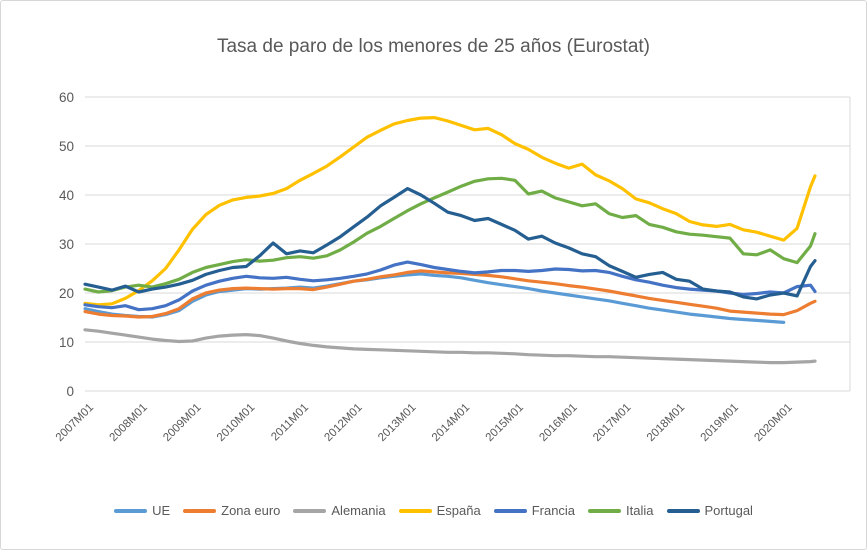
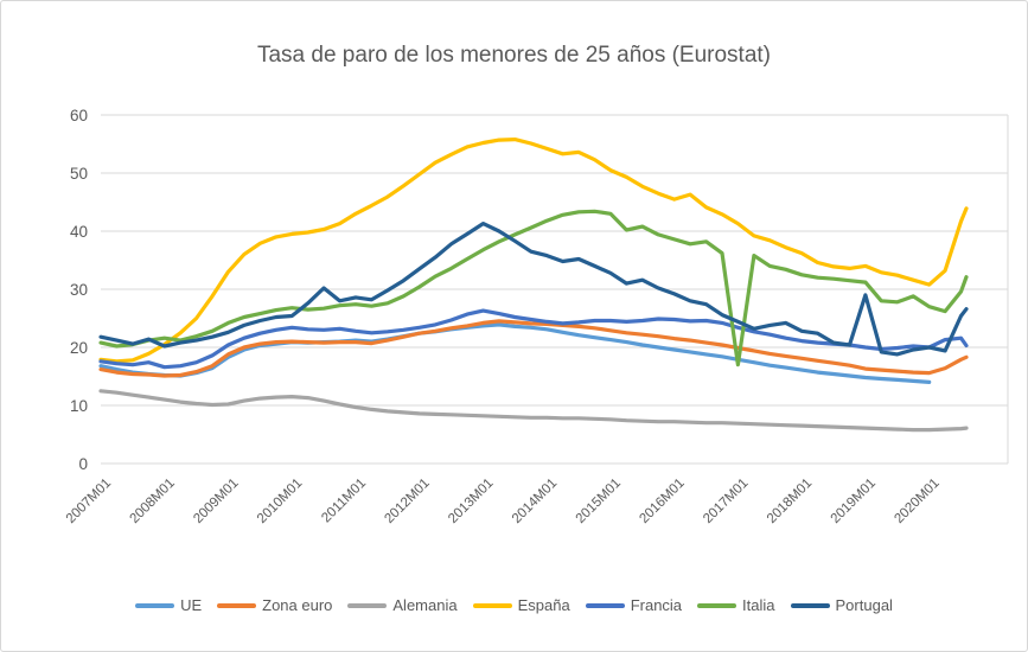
Italia/2017M01: 35 -> 17
Portugal/2019M01: 20 -> 29
